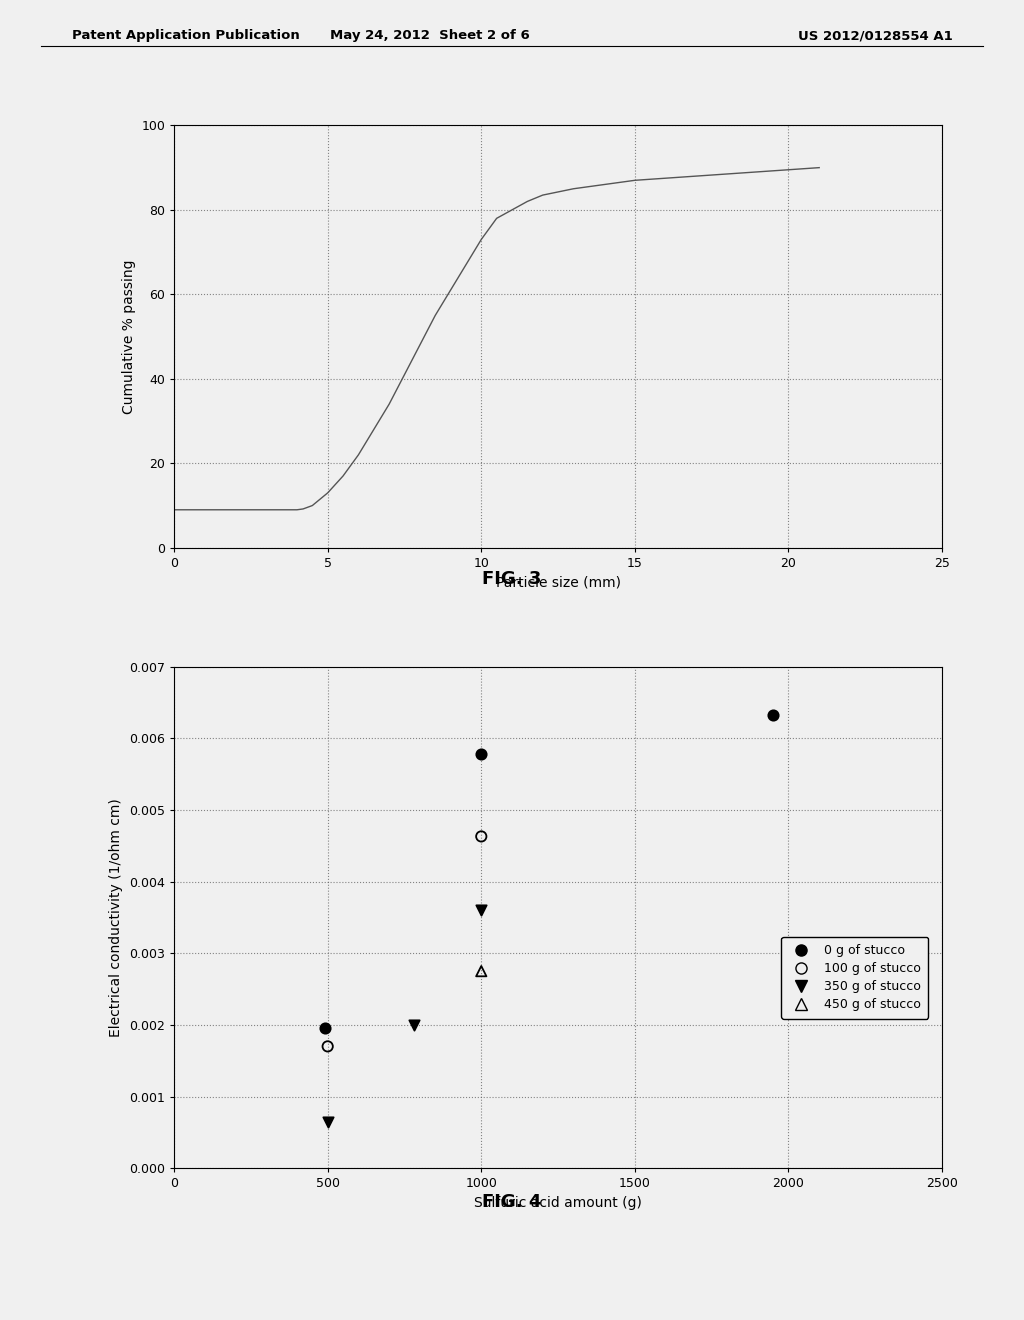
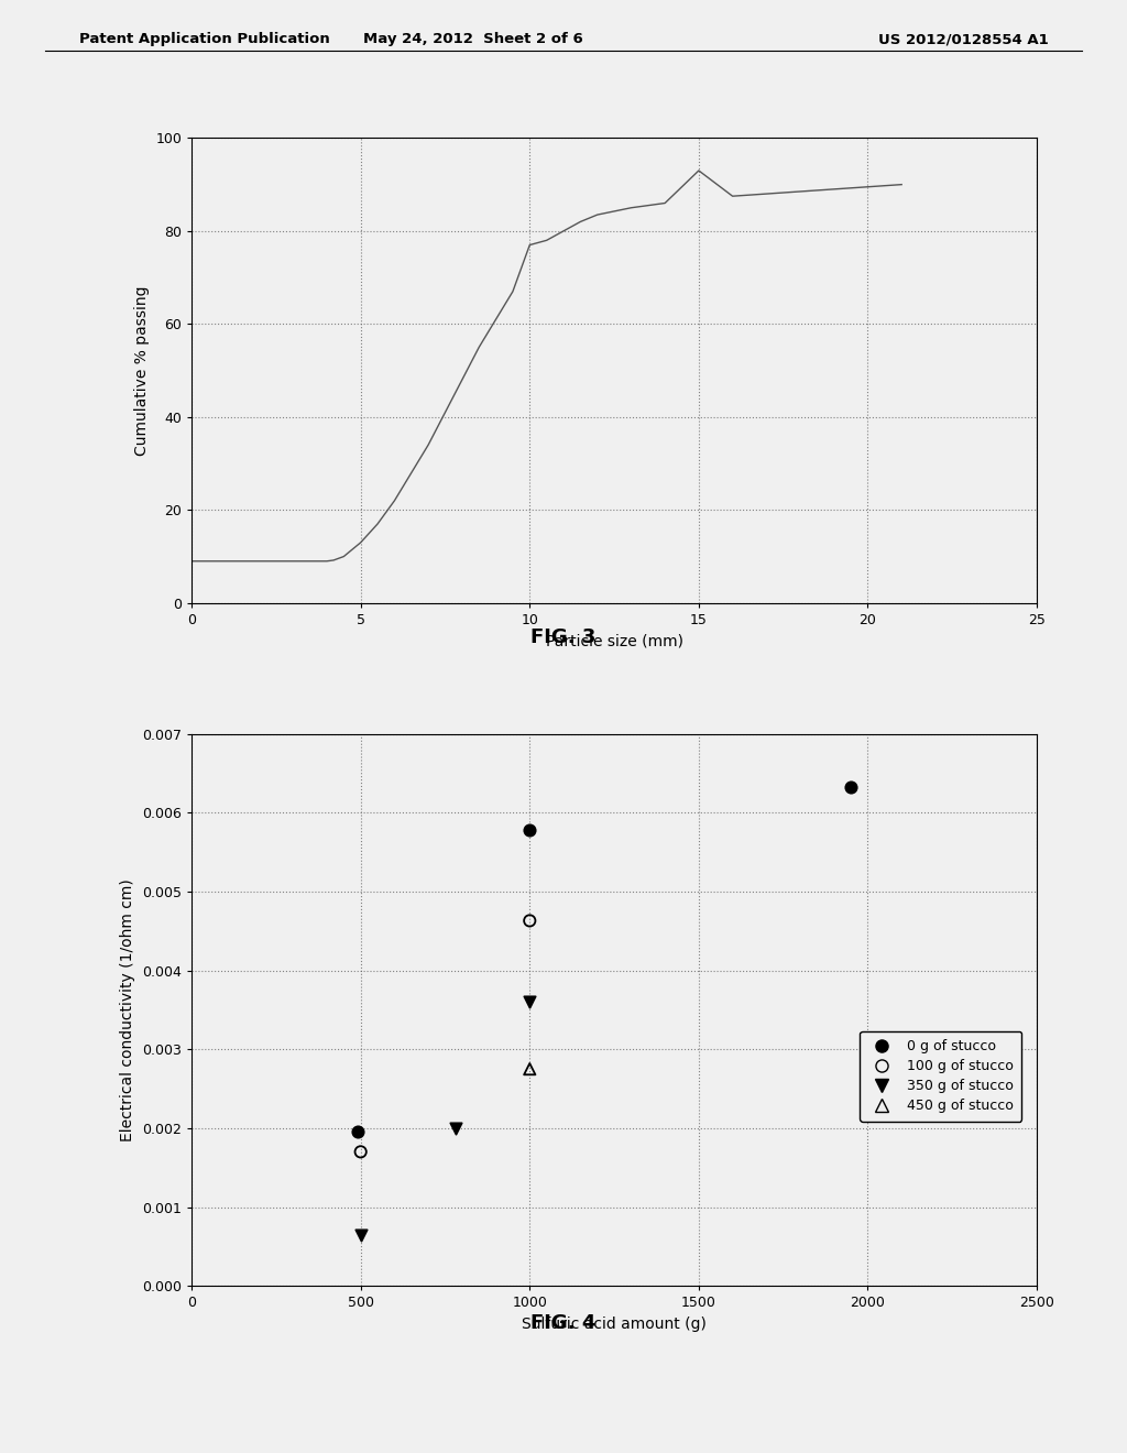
10: 73.0 -> 77.0
15: 87.0 -> 93.0
